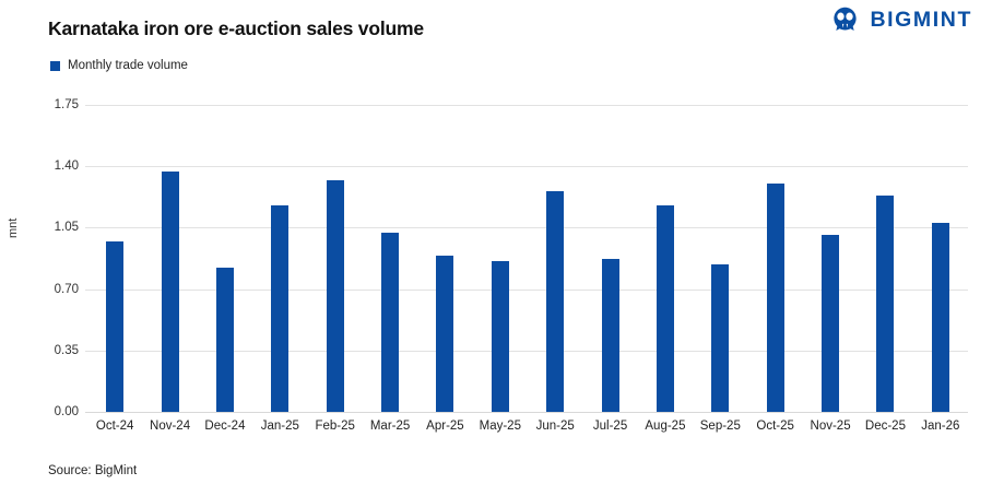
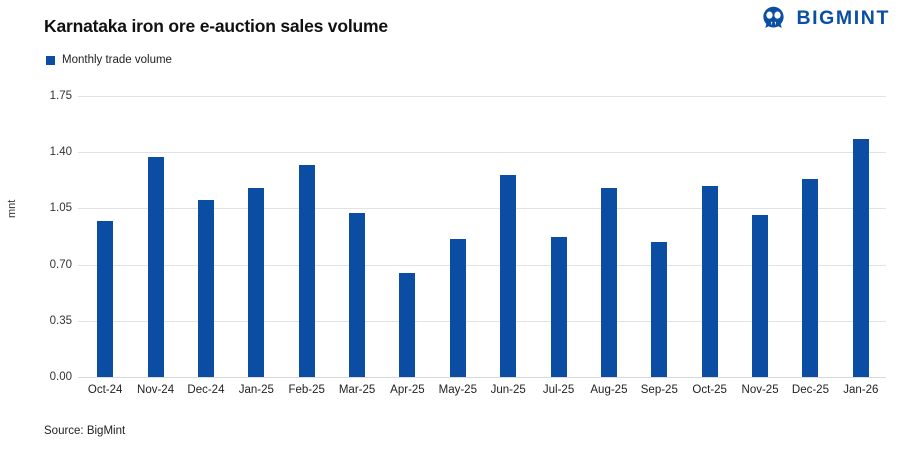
Dec-24: 0.82 -> 1.10
Apr-25: 0.89 -> 0.65
Oct-25: 1.30 -> 1.19
Jan-26: 1.08 -> 1.48
